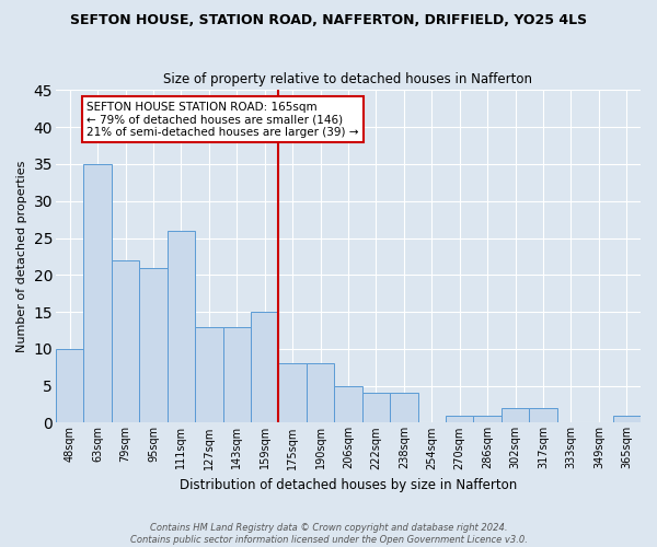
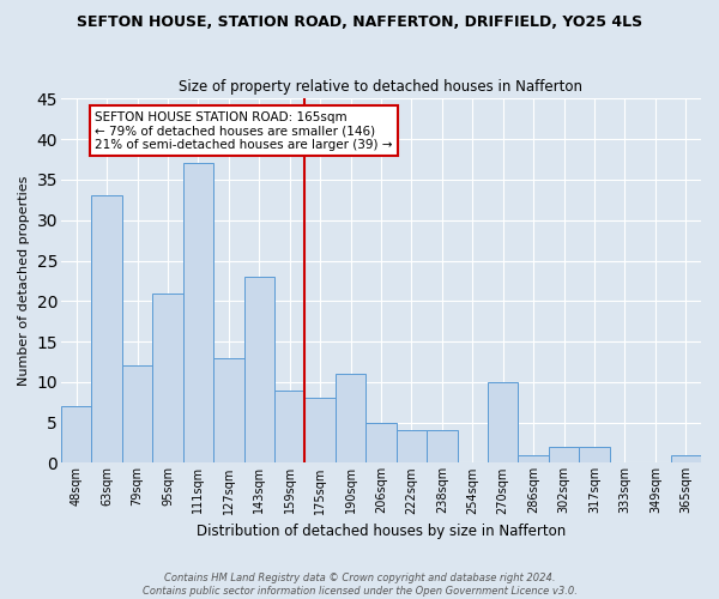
48sqm: 10 -> 7
63sqm: 35 -> 33
79sqm: 22 -> 12
111sqm: 26 -> 37
143sqm: 13 -> 23
159sqm: 15 -> 9
190sqm: 8 -> 11
270sqm: 1 -> 10
